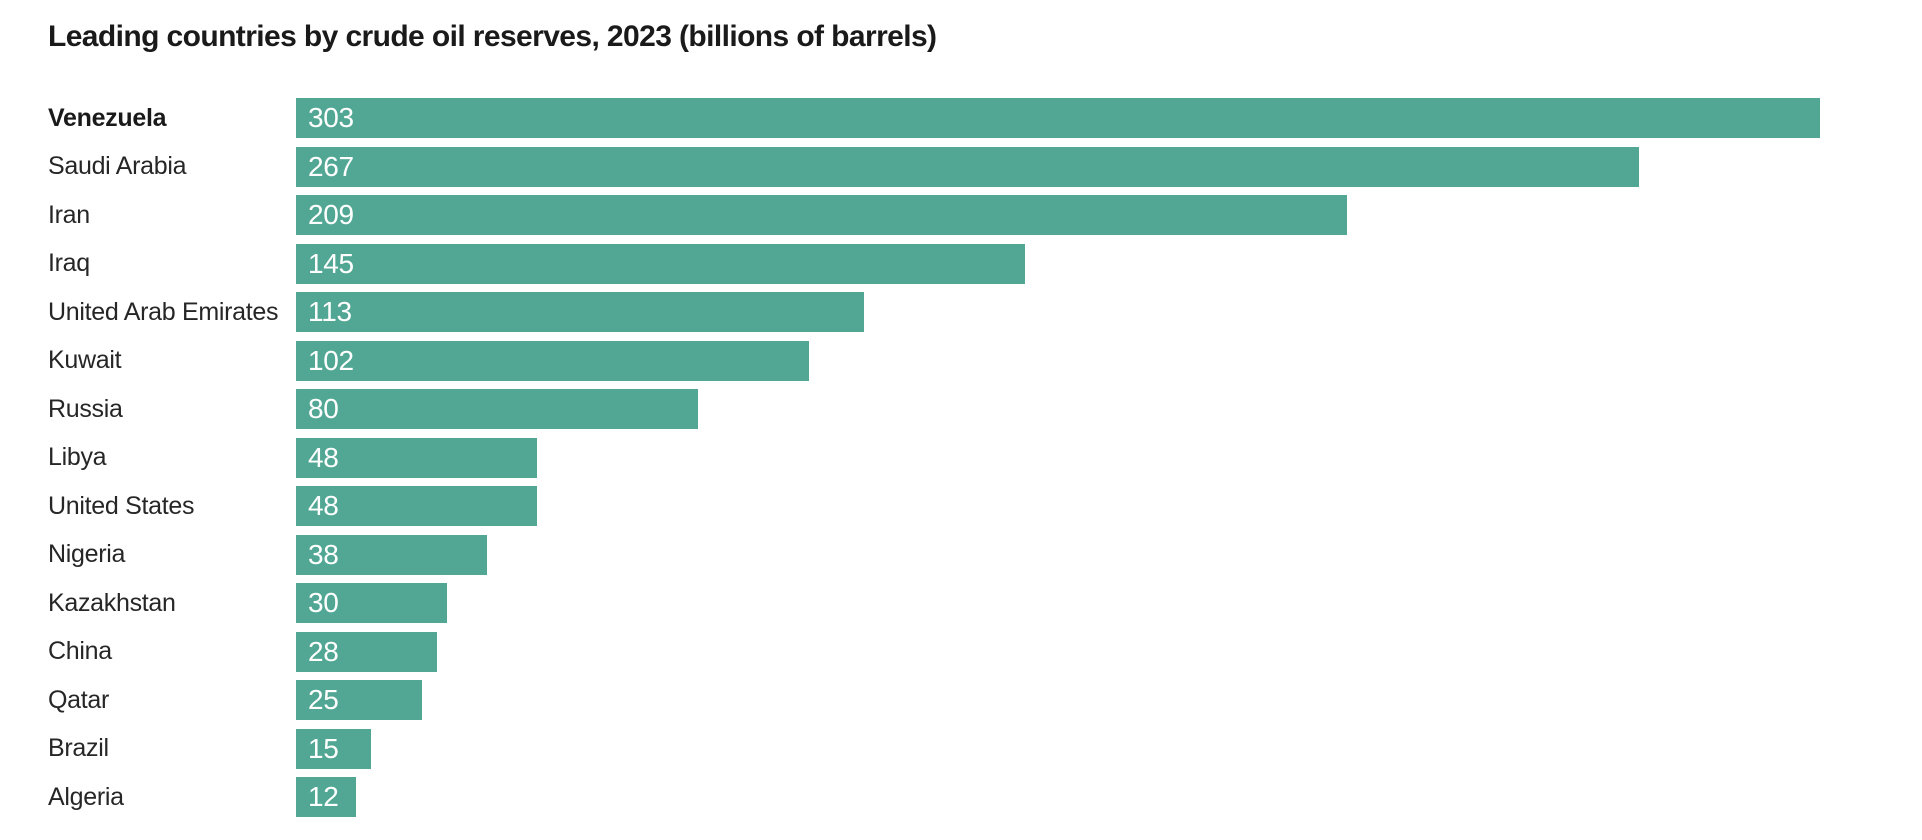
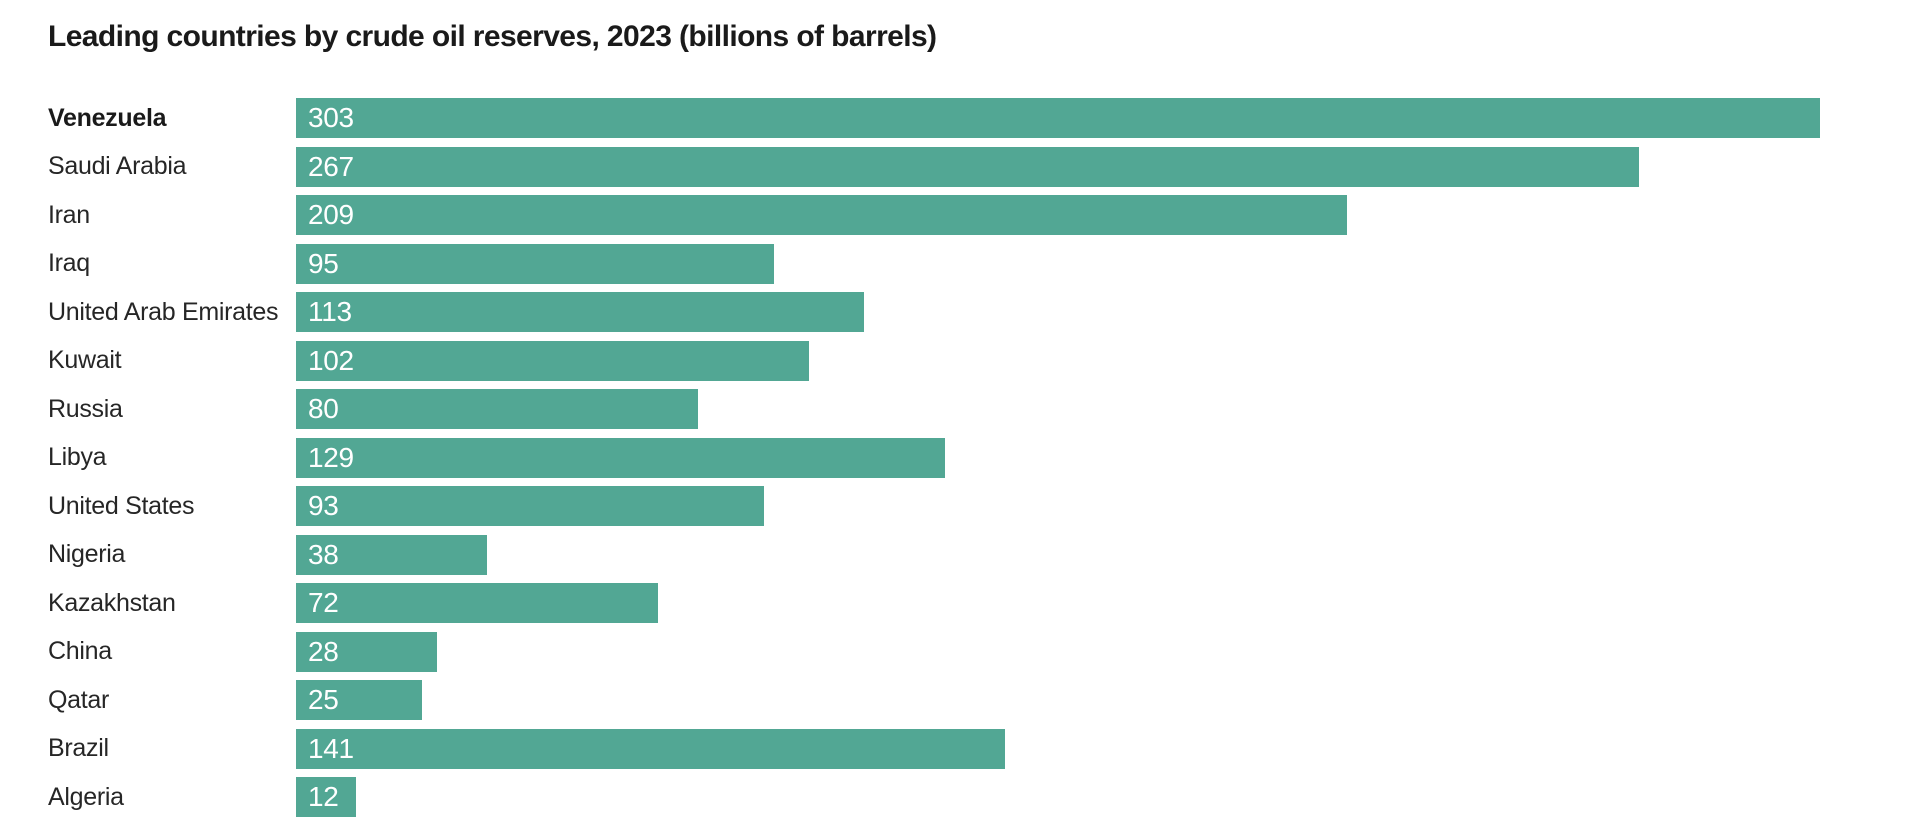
Iraq: 145 -> 95
Libya: 48 -> 129
United States: 48 -> 93
Kazakhstan: 30 -> 72
Brazil: 15 -> 141
